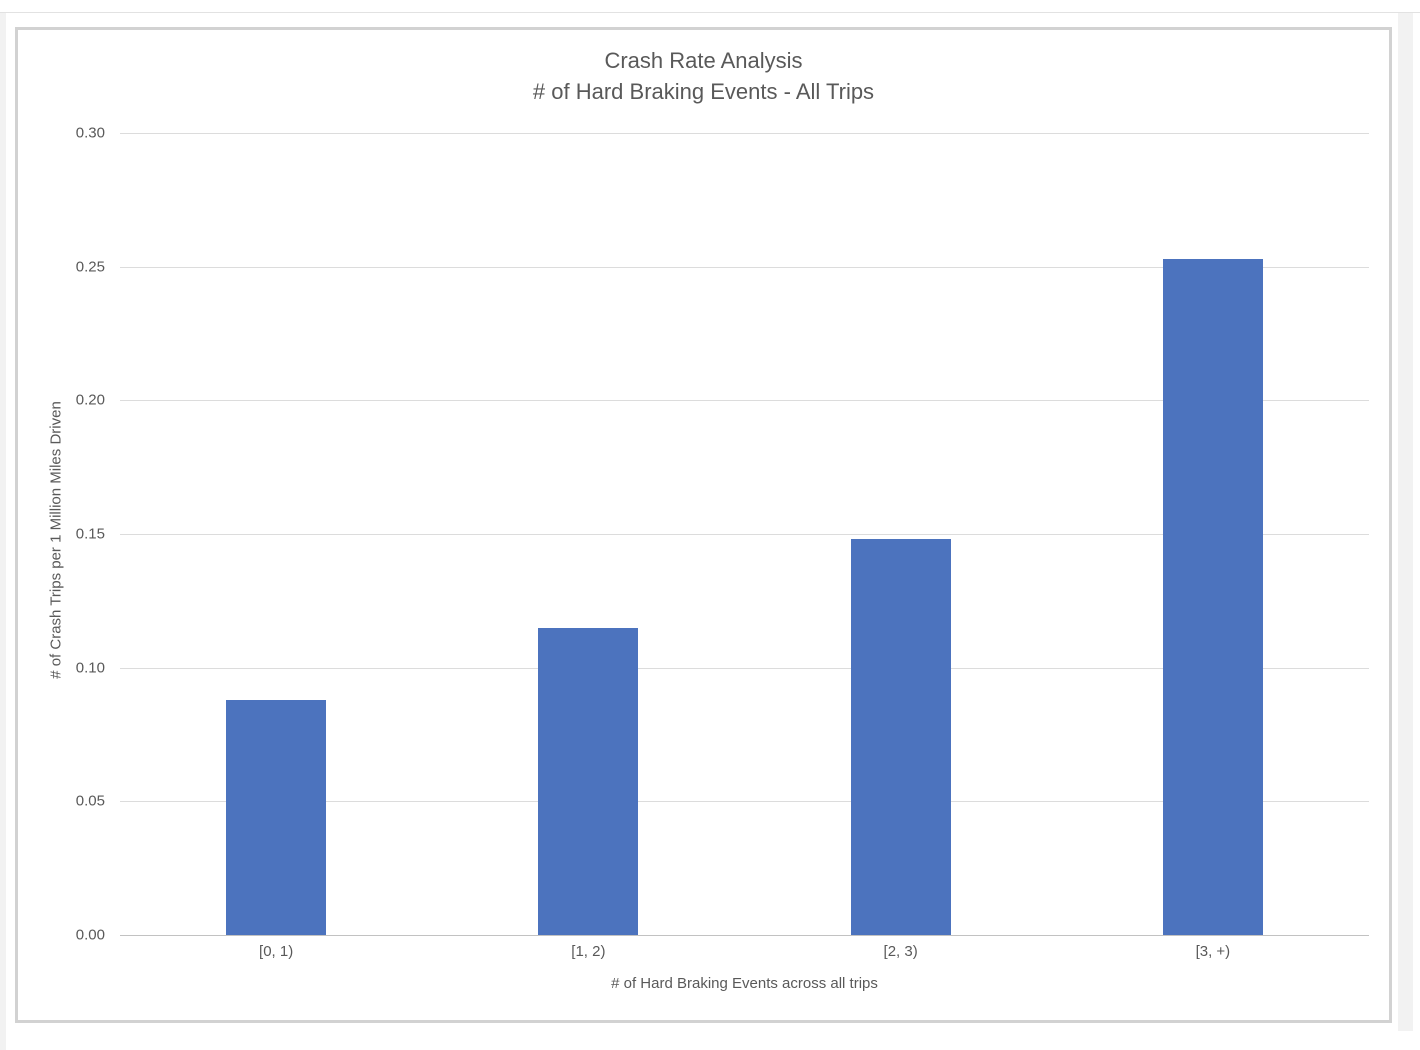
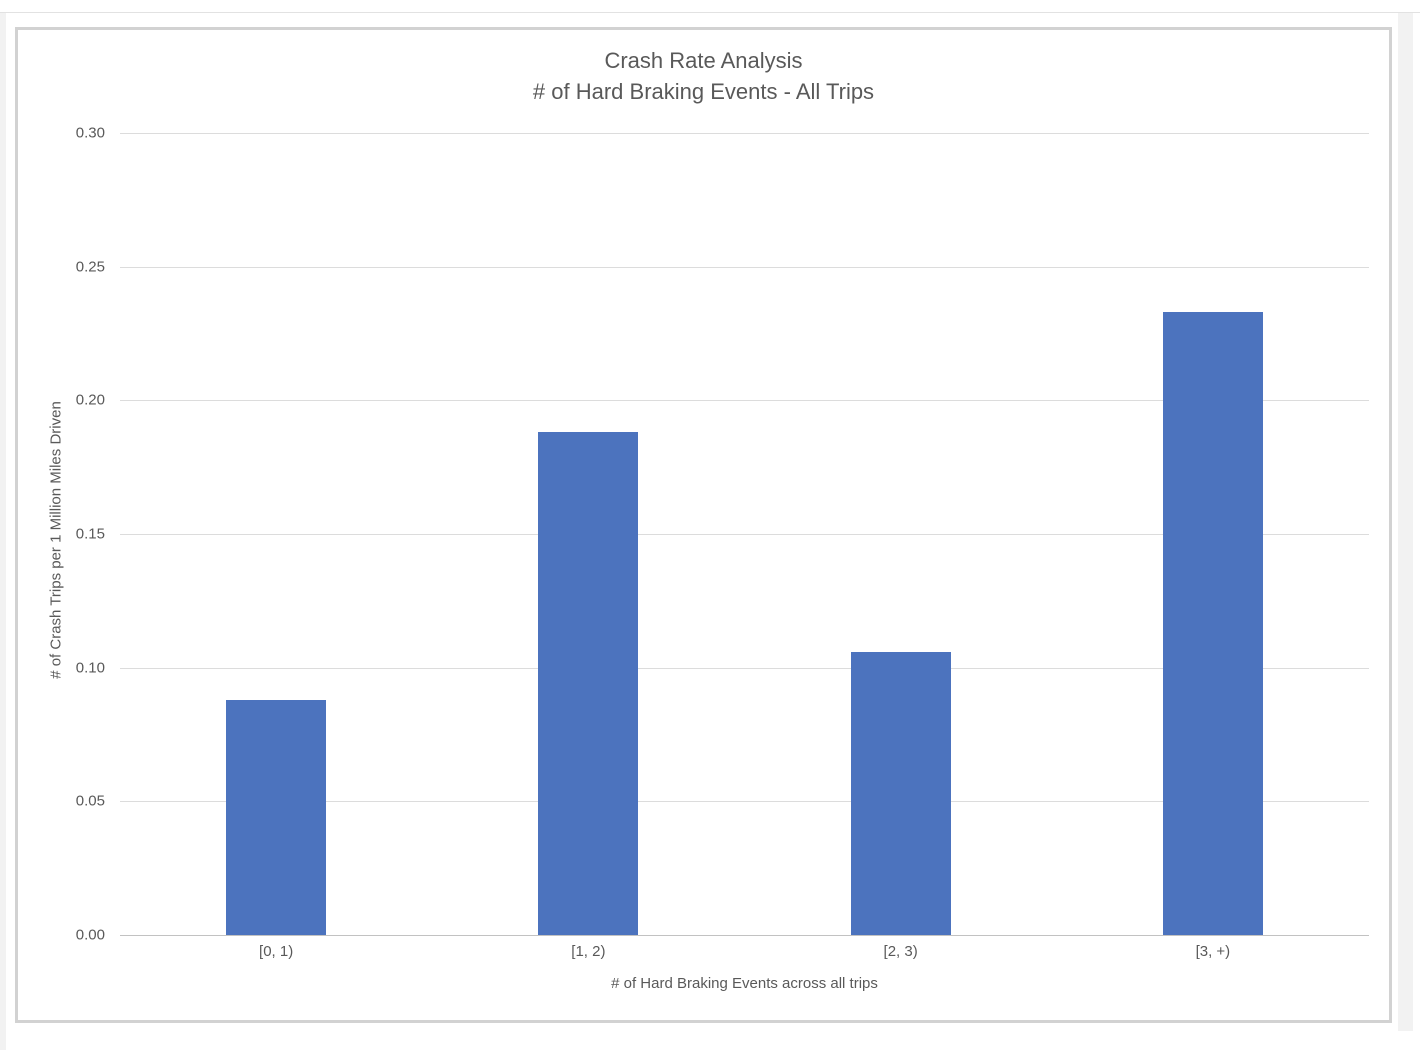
[1, 2): 0.115 -> 0.188
[2, 3): 0.148 -> 0.106
[3, +): 0.253 -> 0.233
